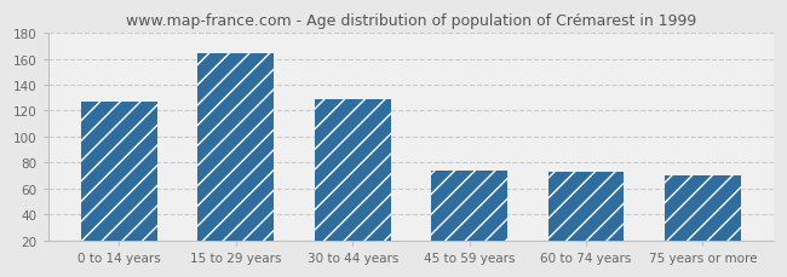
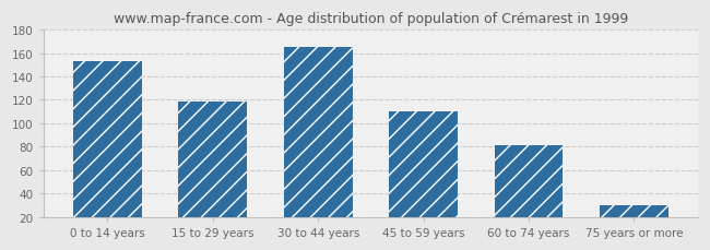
0 to 14 years: 127 -> 153
15 to 29 years: 164 -> 119
30 to 44 years: 129 -> 165
45 to 59 years: 74 -> 110
60 to 74 years: 73 -> 81
75 years or more: 70 -> 30
